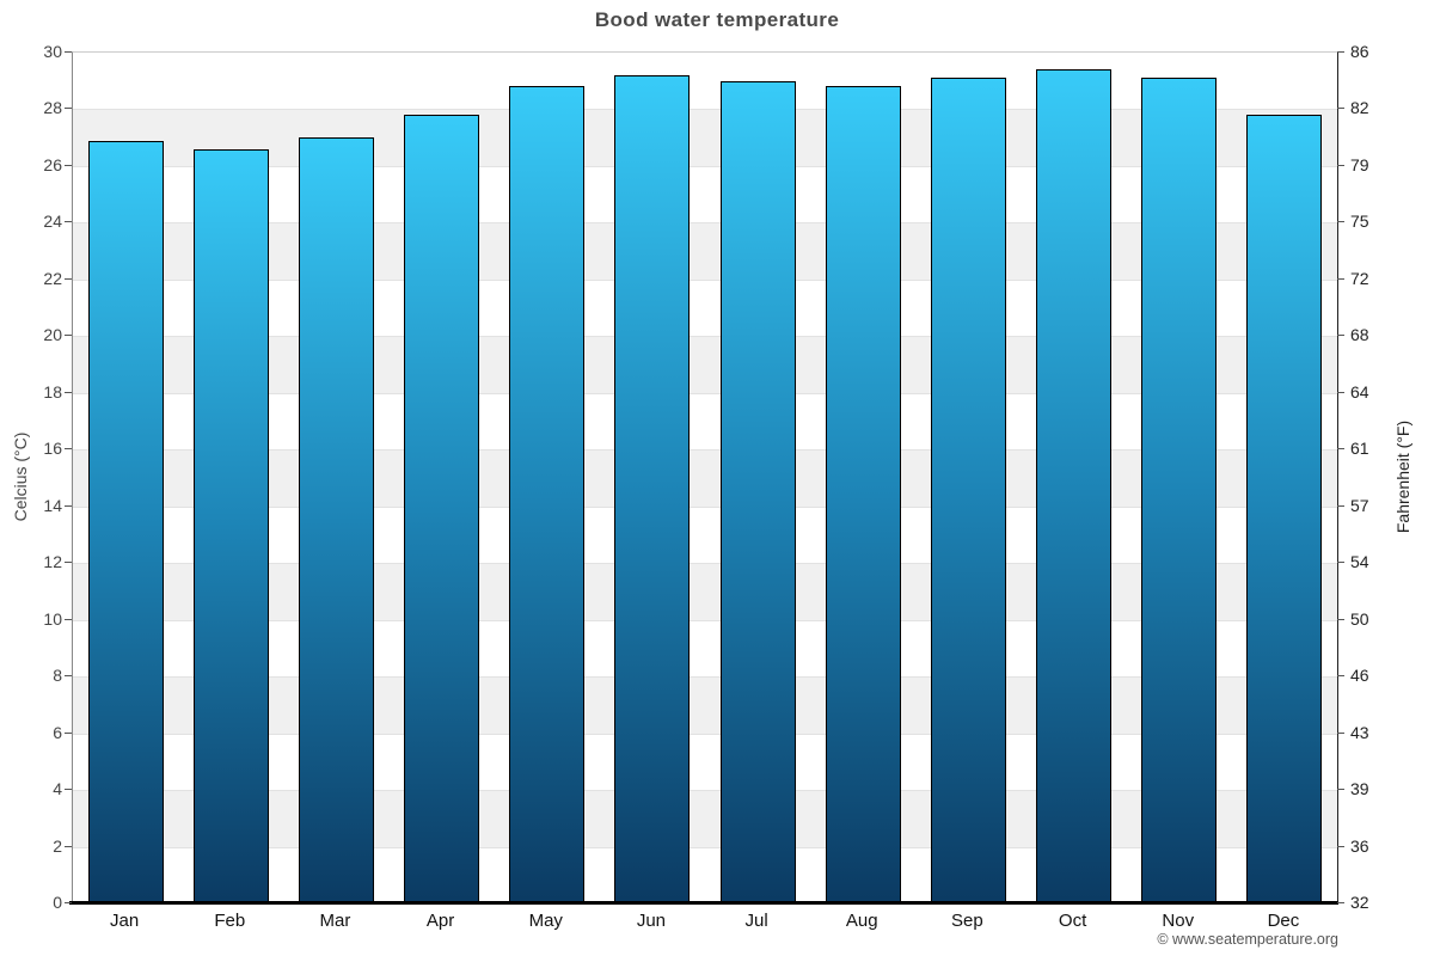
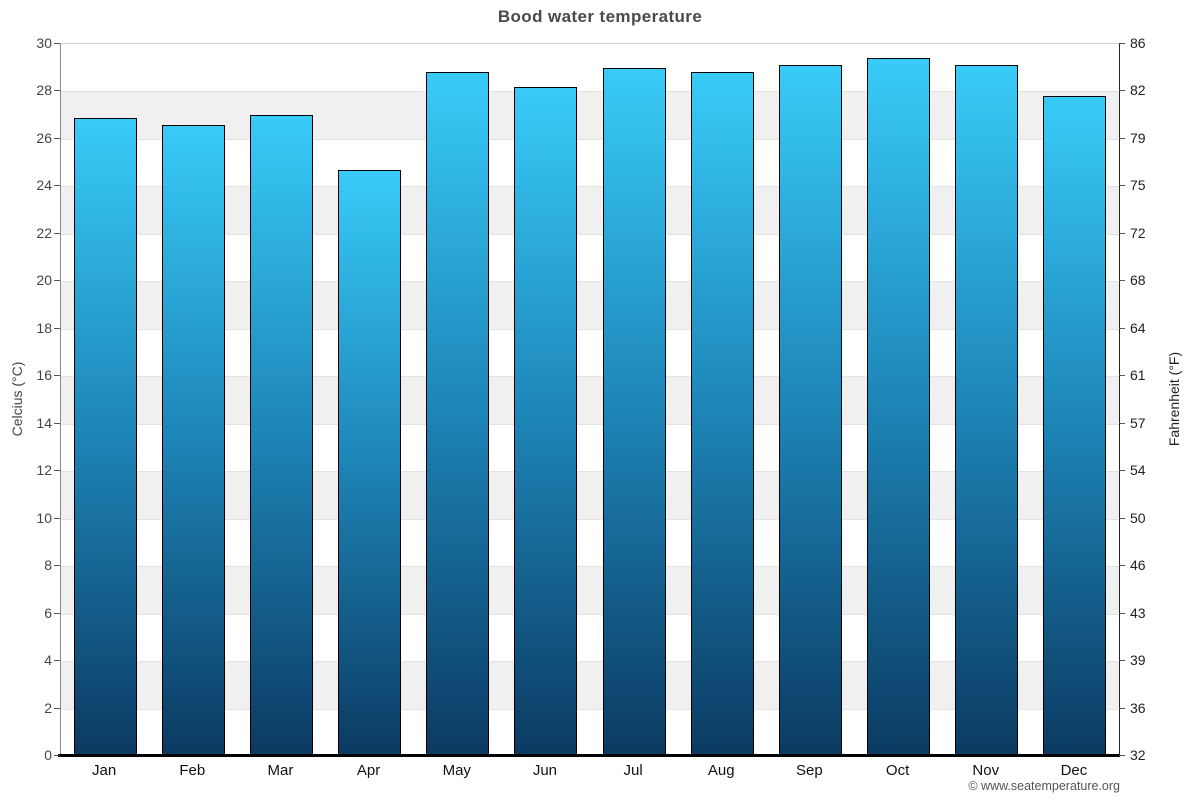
Apr: 27.8 -> 24.7
Jun: 29.2 -> 28.2
